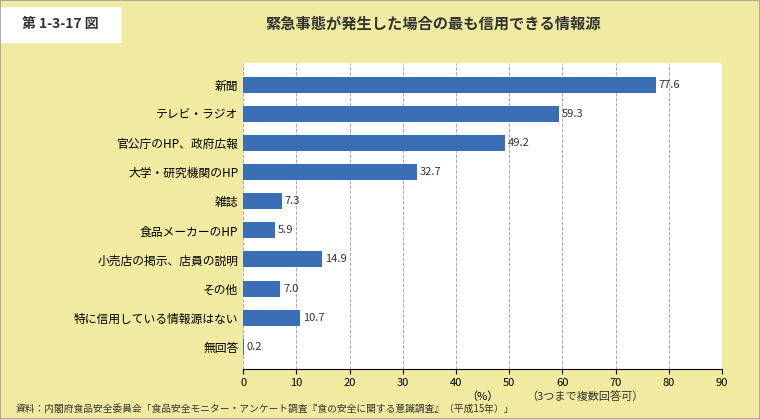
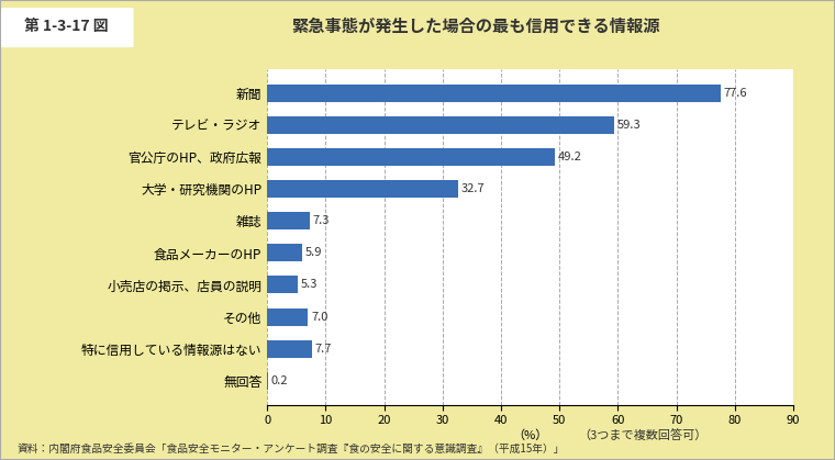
小売店の掲示、店員の説明: 14.9 -> 5.3
特に信用している情報源はない: 10.7 -> 7.7
